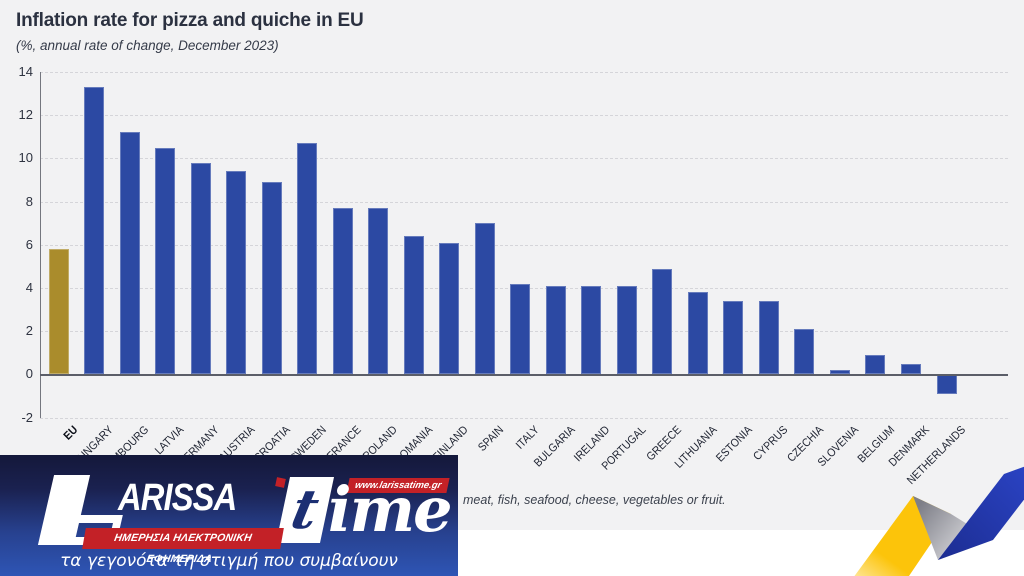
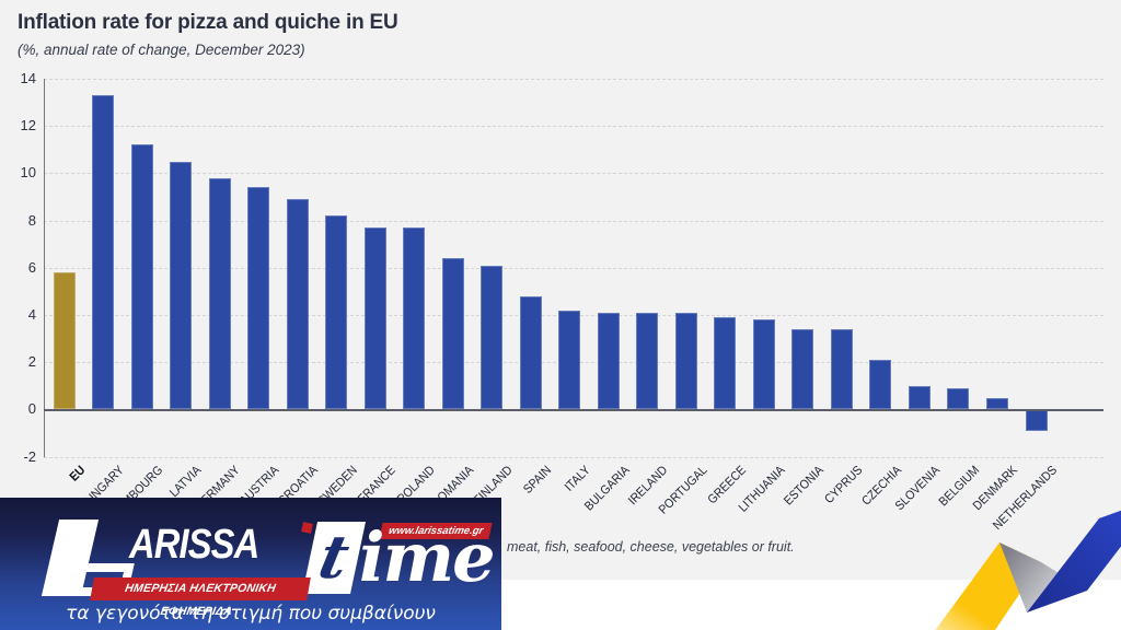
SWEDEN: 10.7 -> 8.2
SPAIN: 7.0 -> 4.8
GREECE: 4.9 -> 3.9
SLOVENIA: 0.2 -> 1.0
